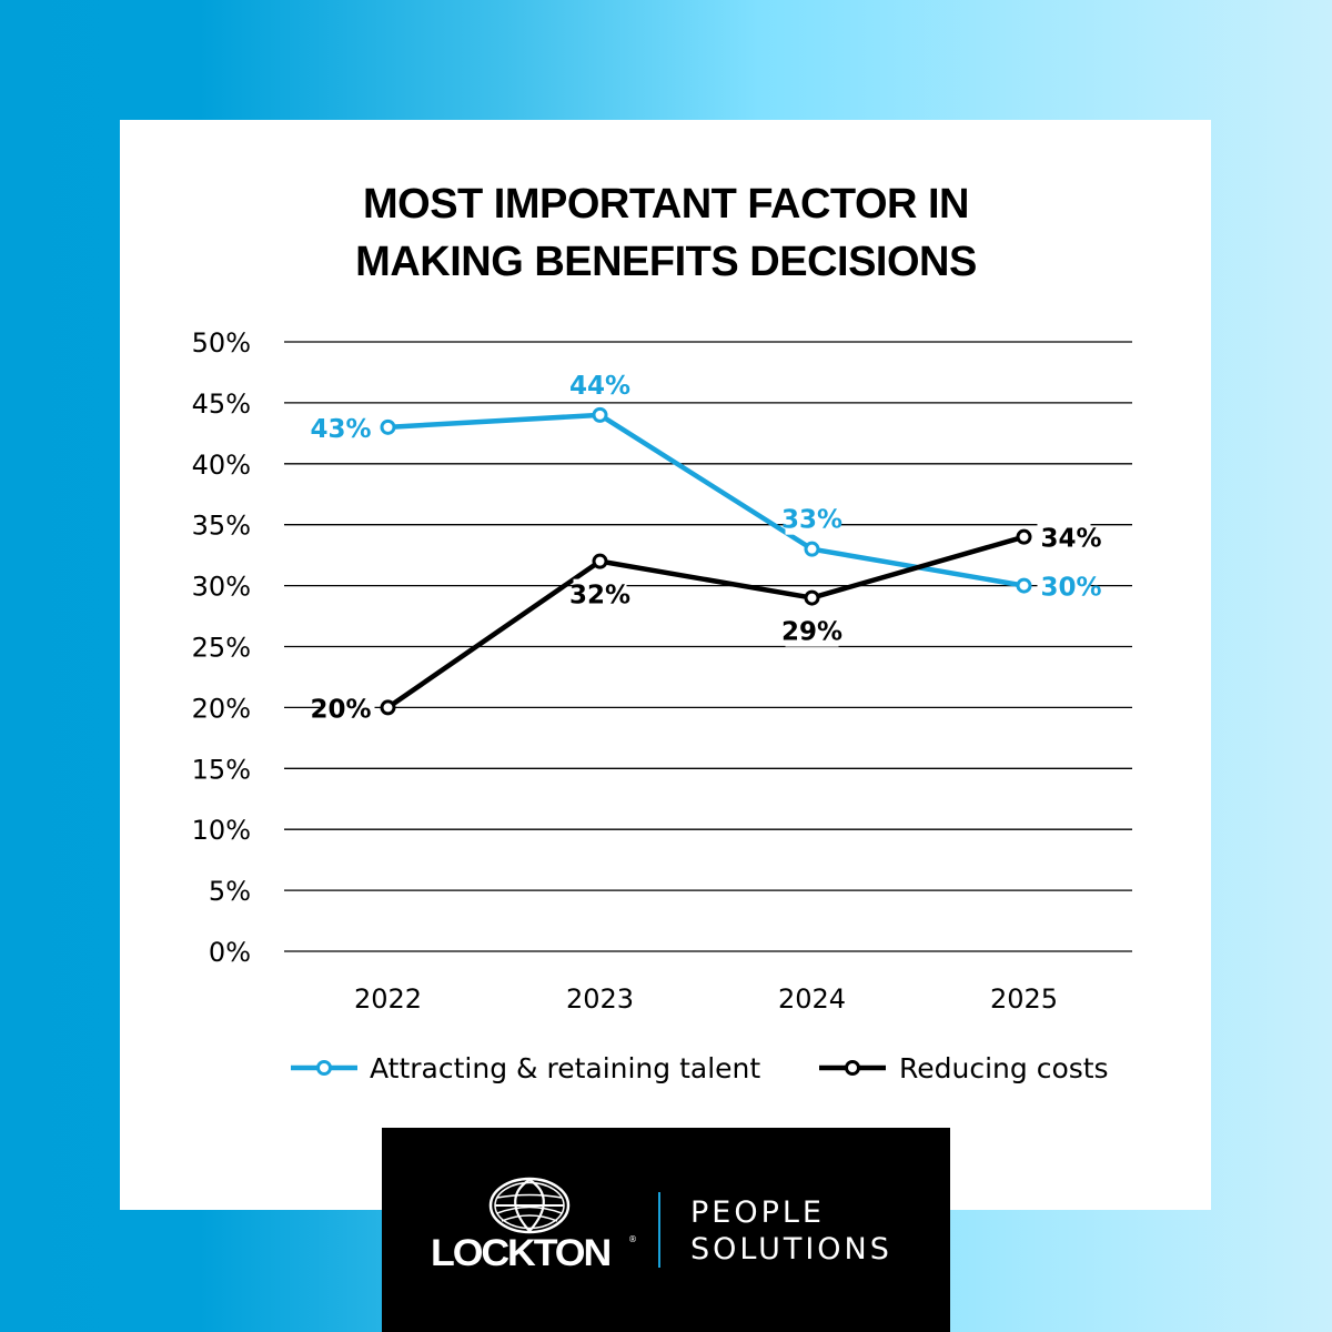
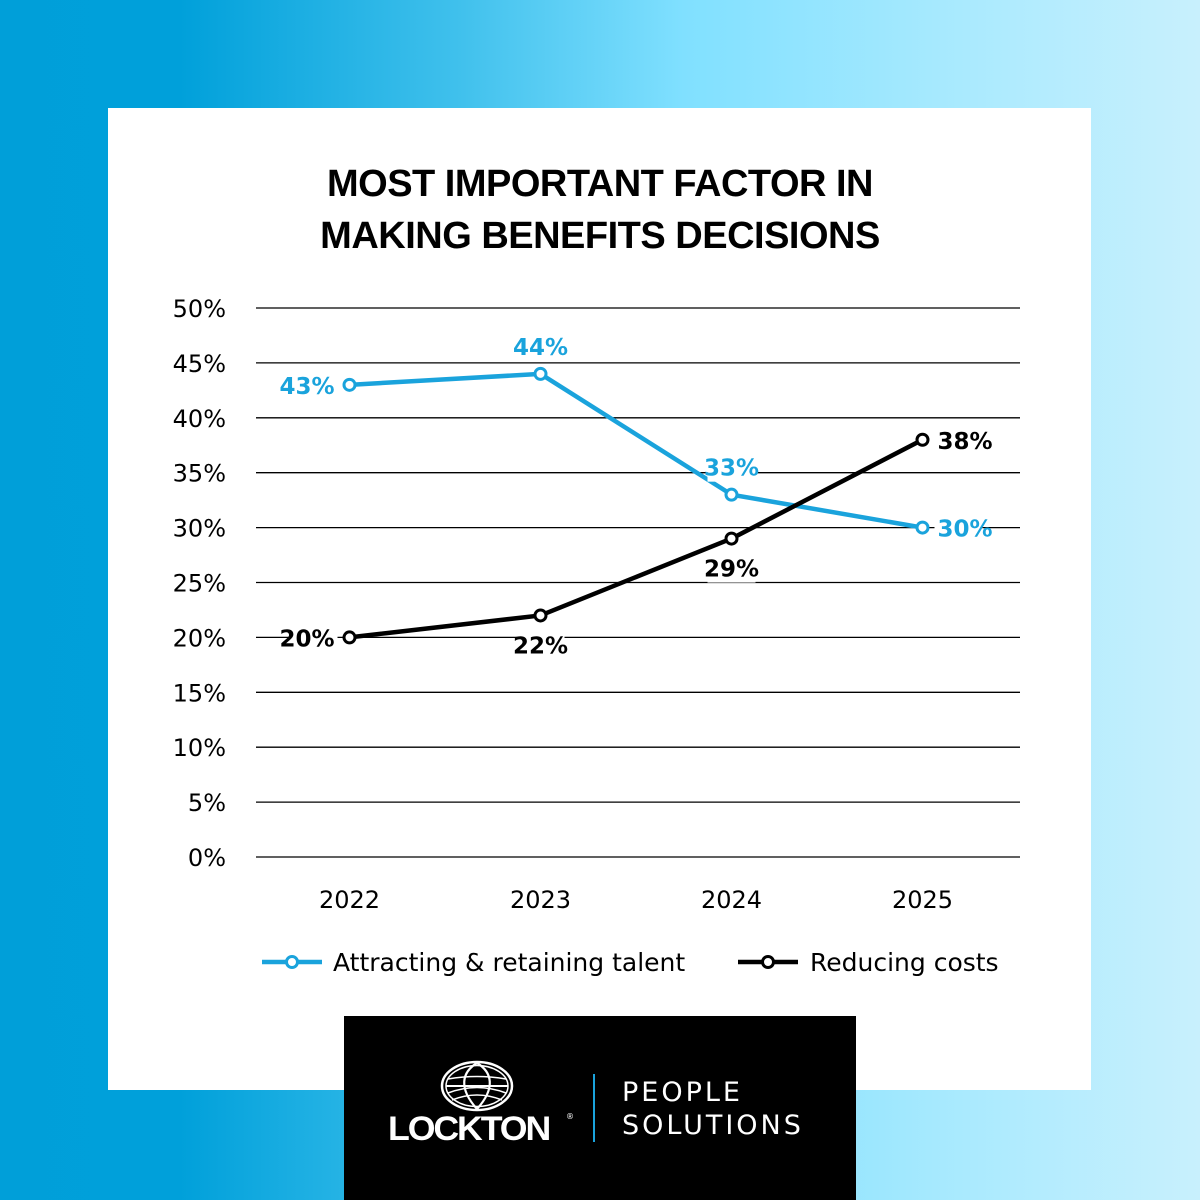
Reducing costs/2023: 32% -> 22%
Reducing costs/2025: 34% -> 38%
